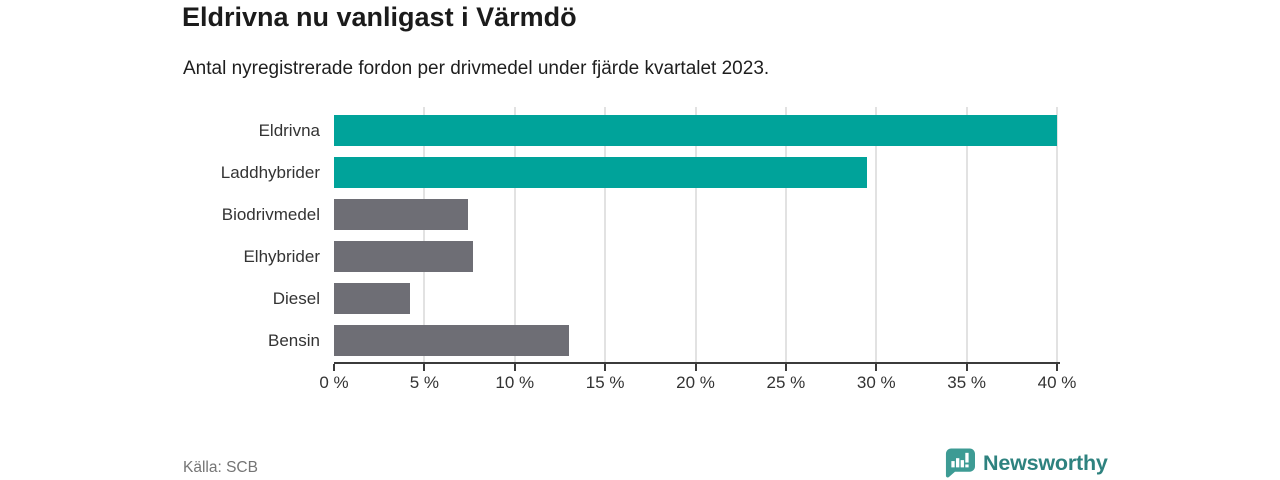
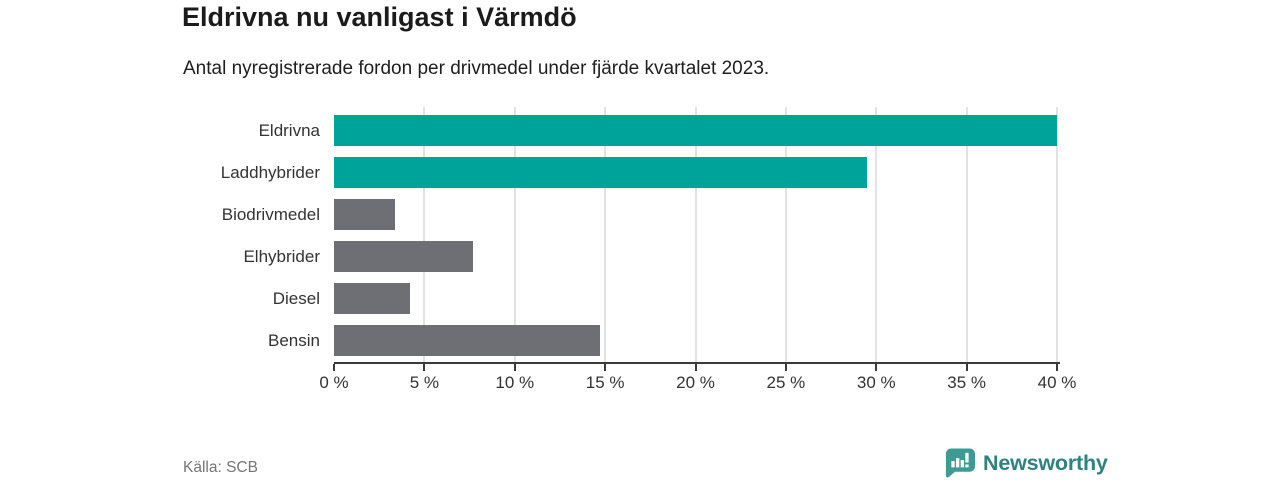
Biodrivmedel: 7.4% -> 3.4%
Bensin: 13.0% -> 14.7%
